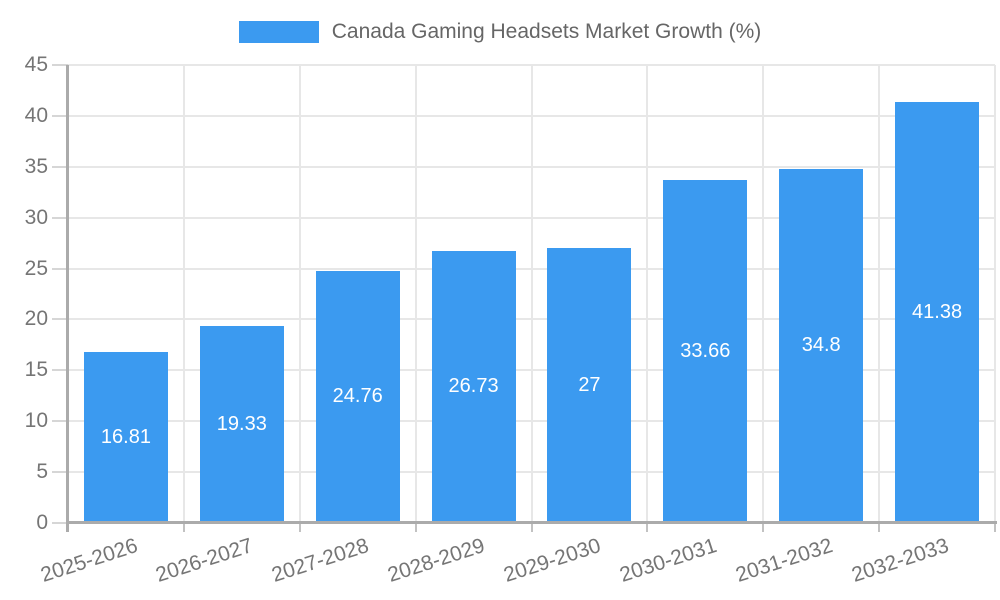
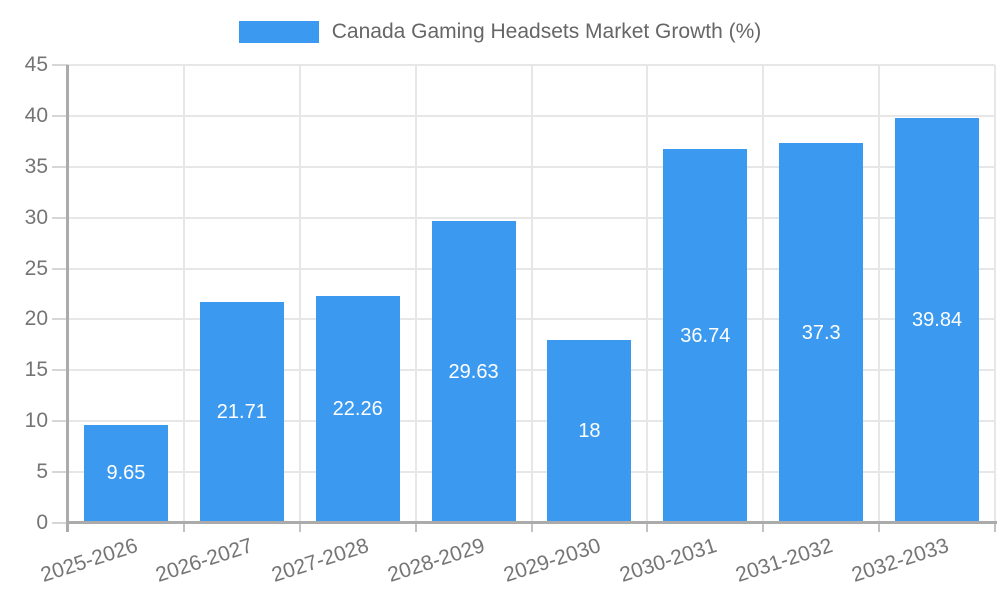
2025-2026: 16.81 -> 9.65
2026-2027: 19.33 -> 21.71
2027-2028: 24.76 -> 22.26
2028-2029: 26.73 -> 29.63
2029-2030: 27 -> 18
2030-2031: 33.66 -> 36.74
2031-2032: 34.8 -> 37.3
2032-2033: 41.38 -> 39.84
